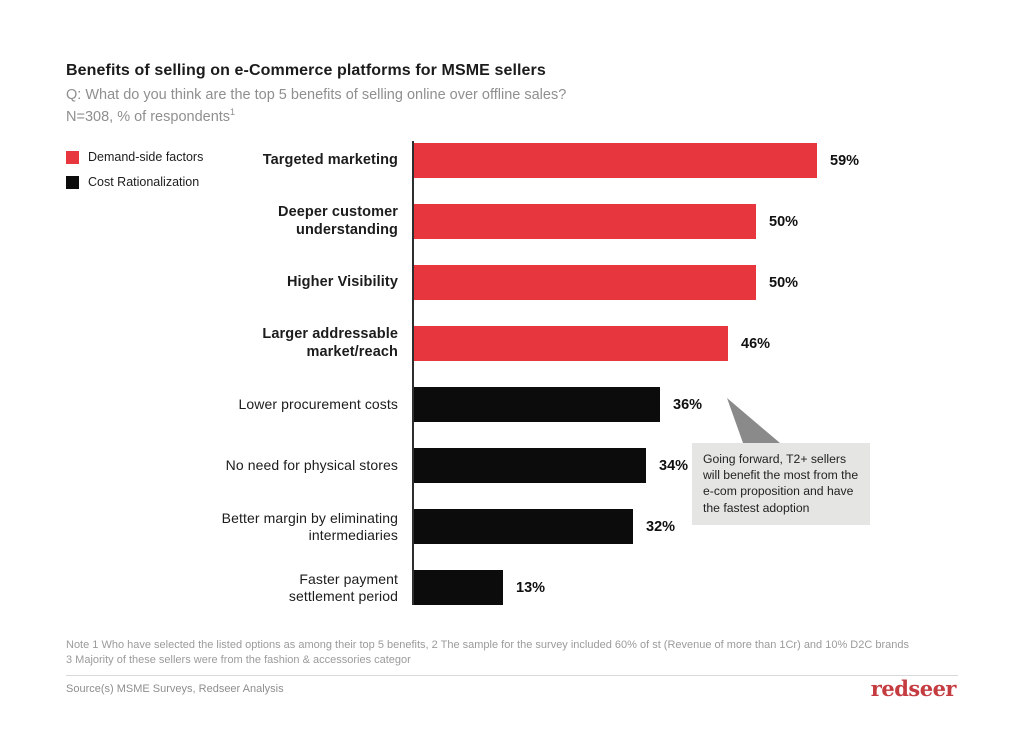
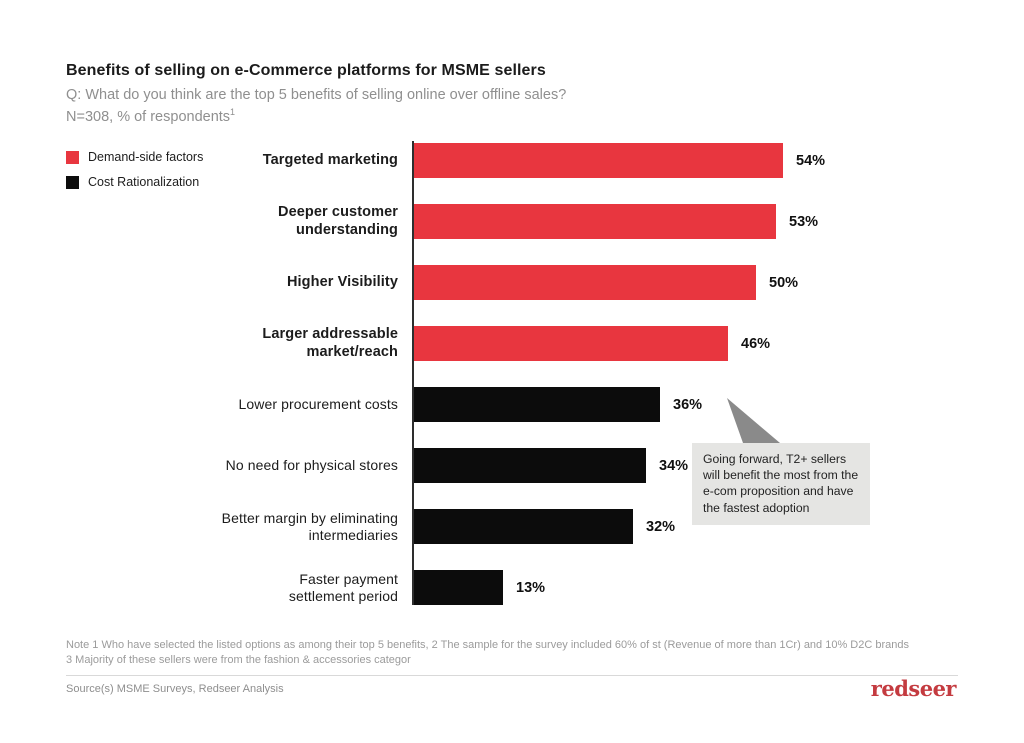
Targeted marketing: 59% -> 54%
Deeper customer understanding: 50% -> 53%
